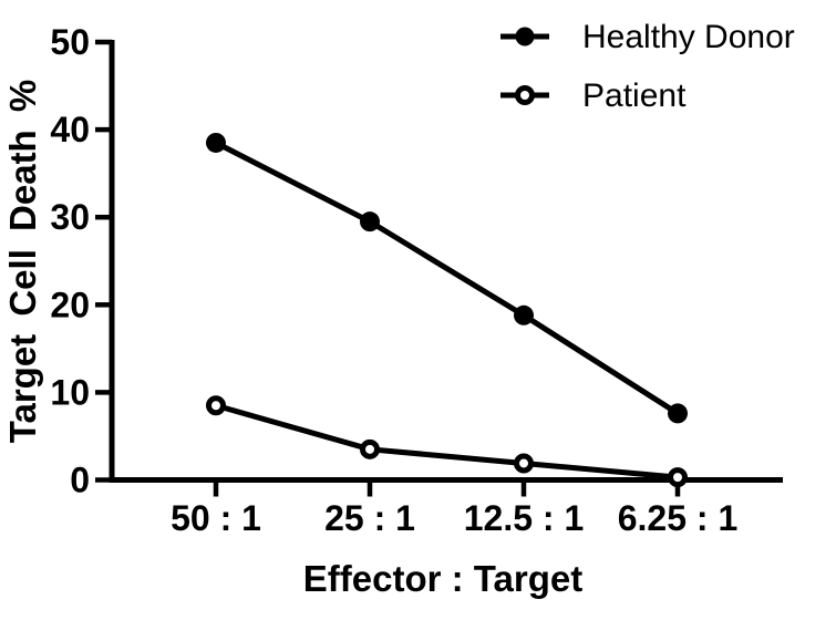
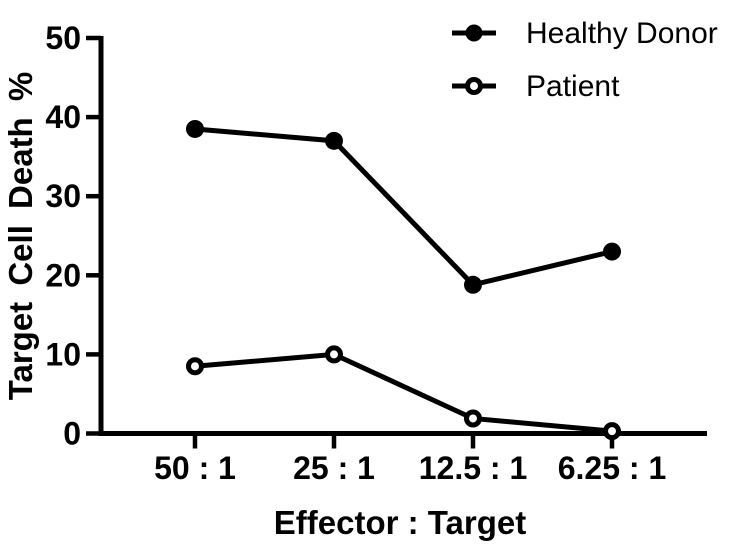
Healthy Donor/25 : 1: 30 -> 37
Patient/25 : 1: 4 -> 10
Healthy Donor/6.25 : 1: 8 -> 23
